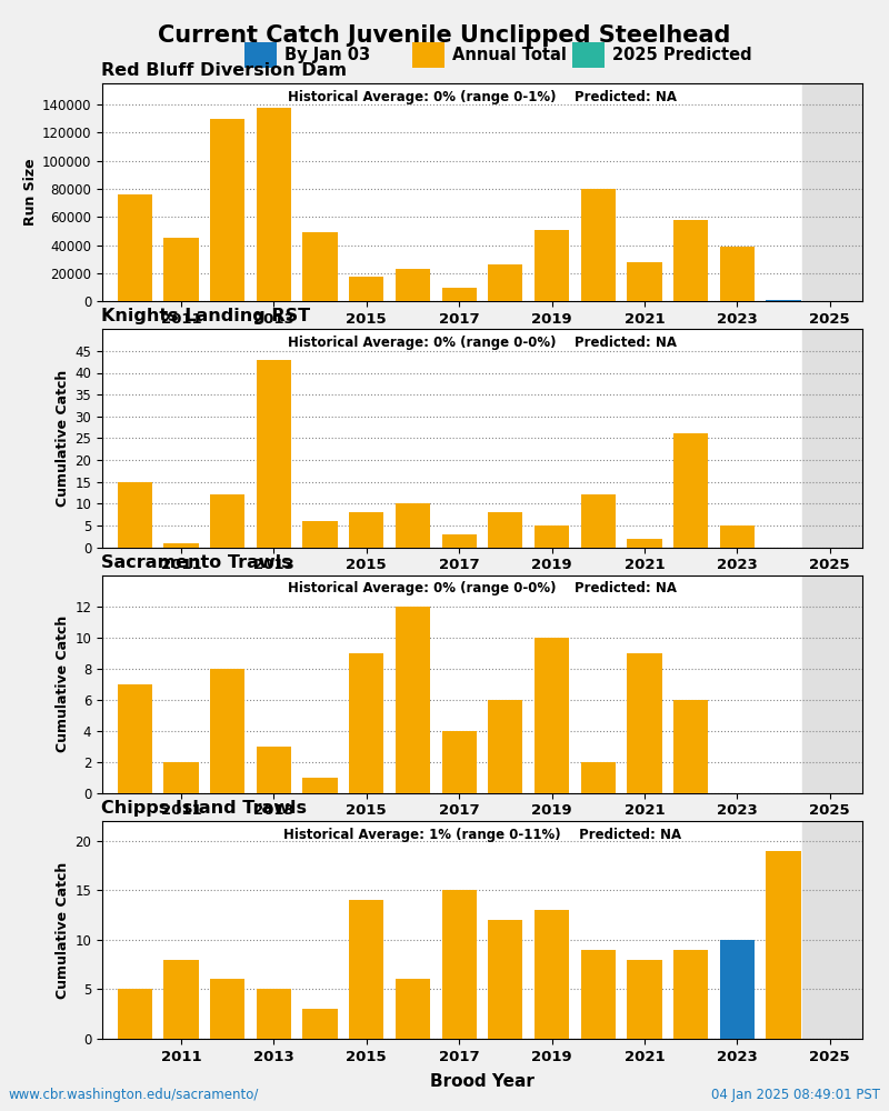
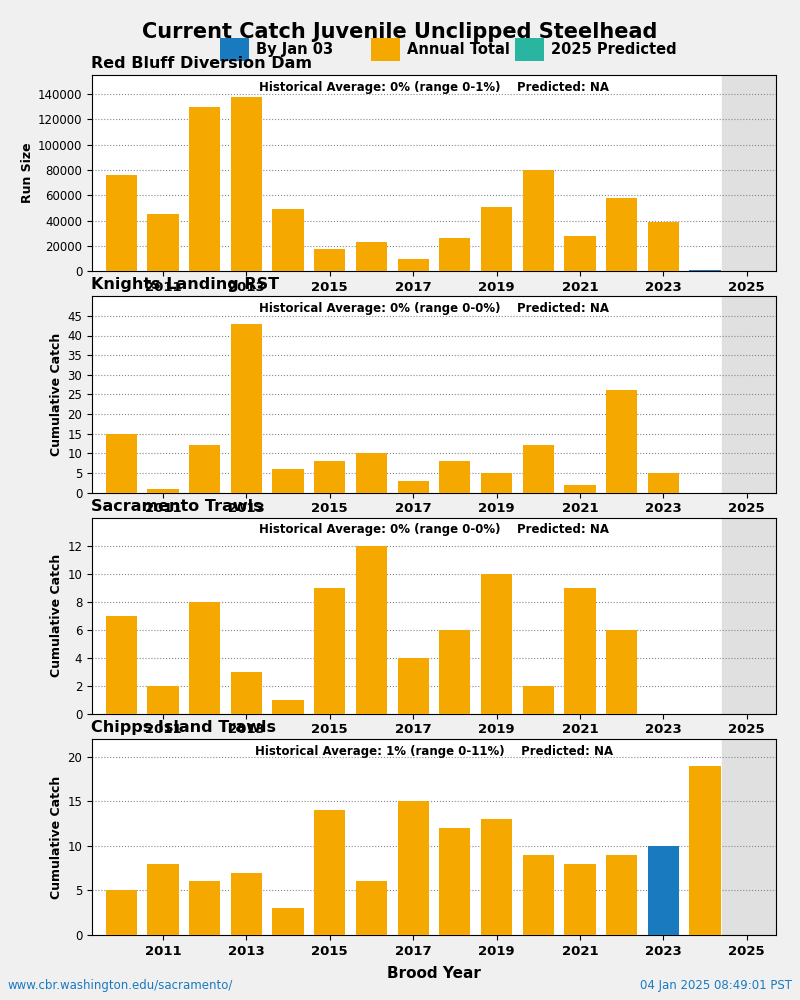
2013: 5 -> 7
